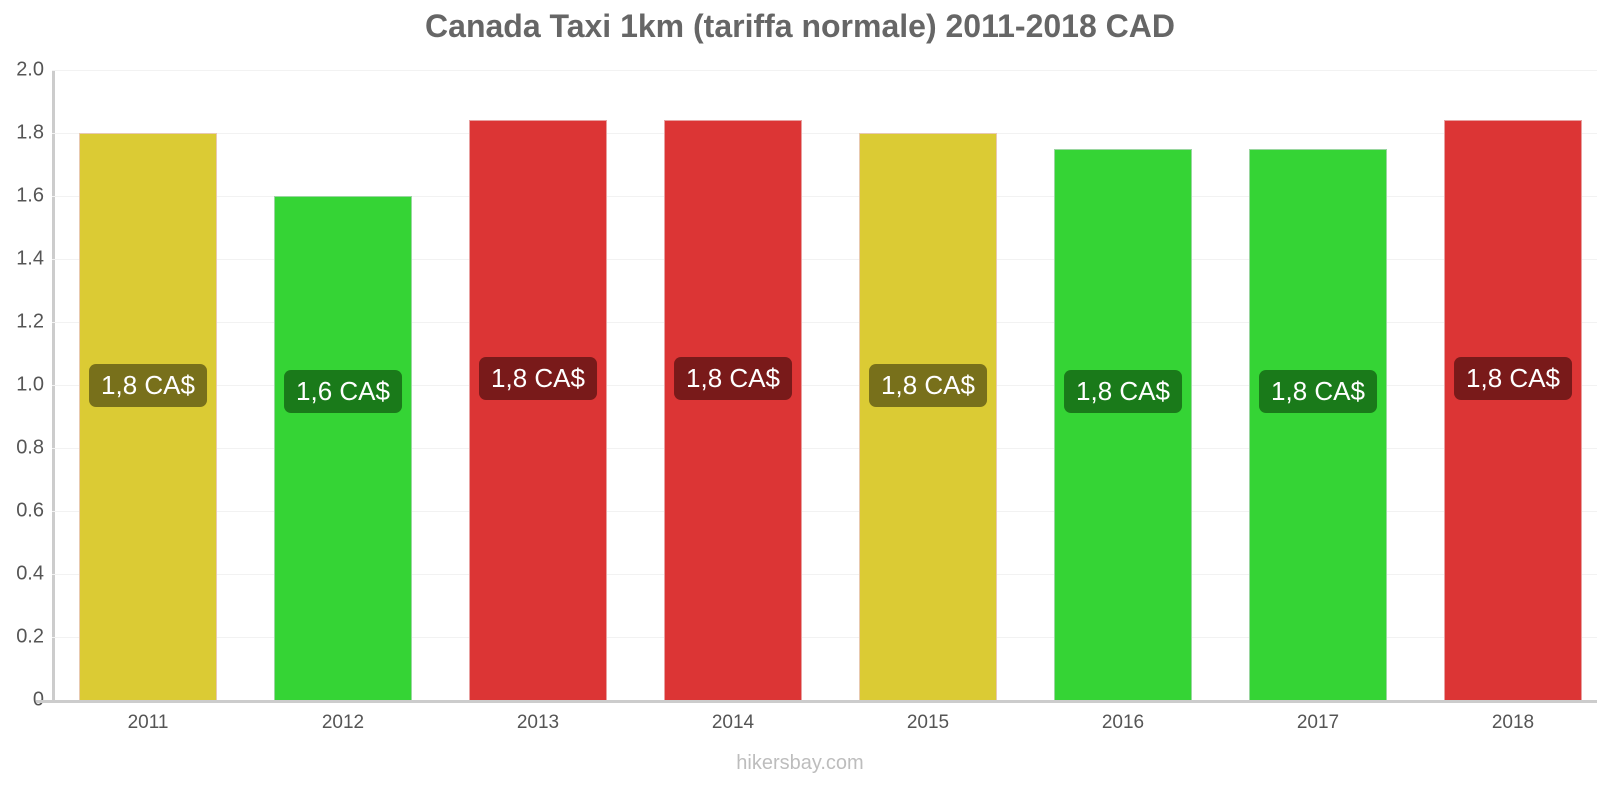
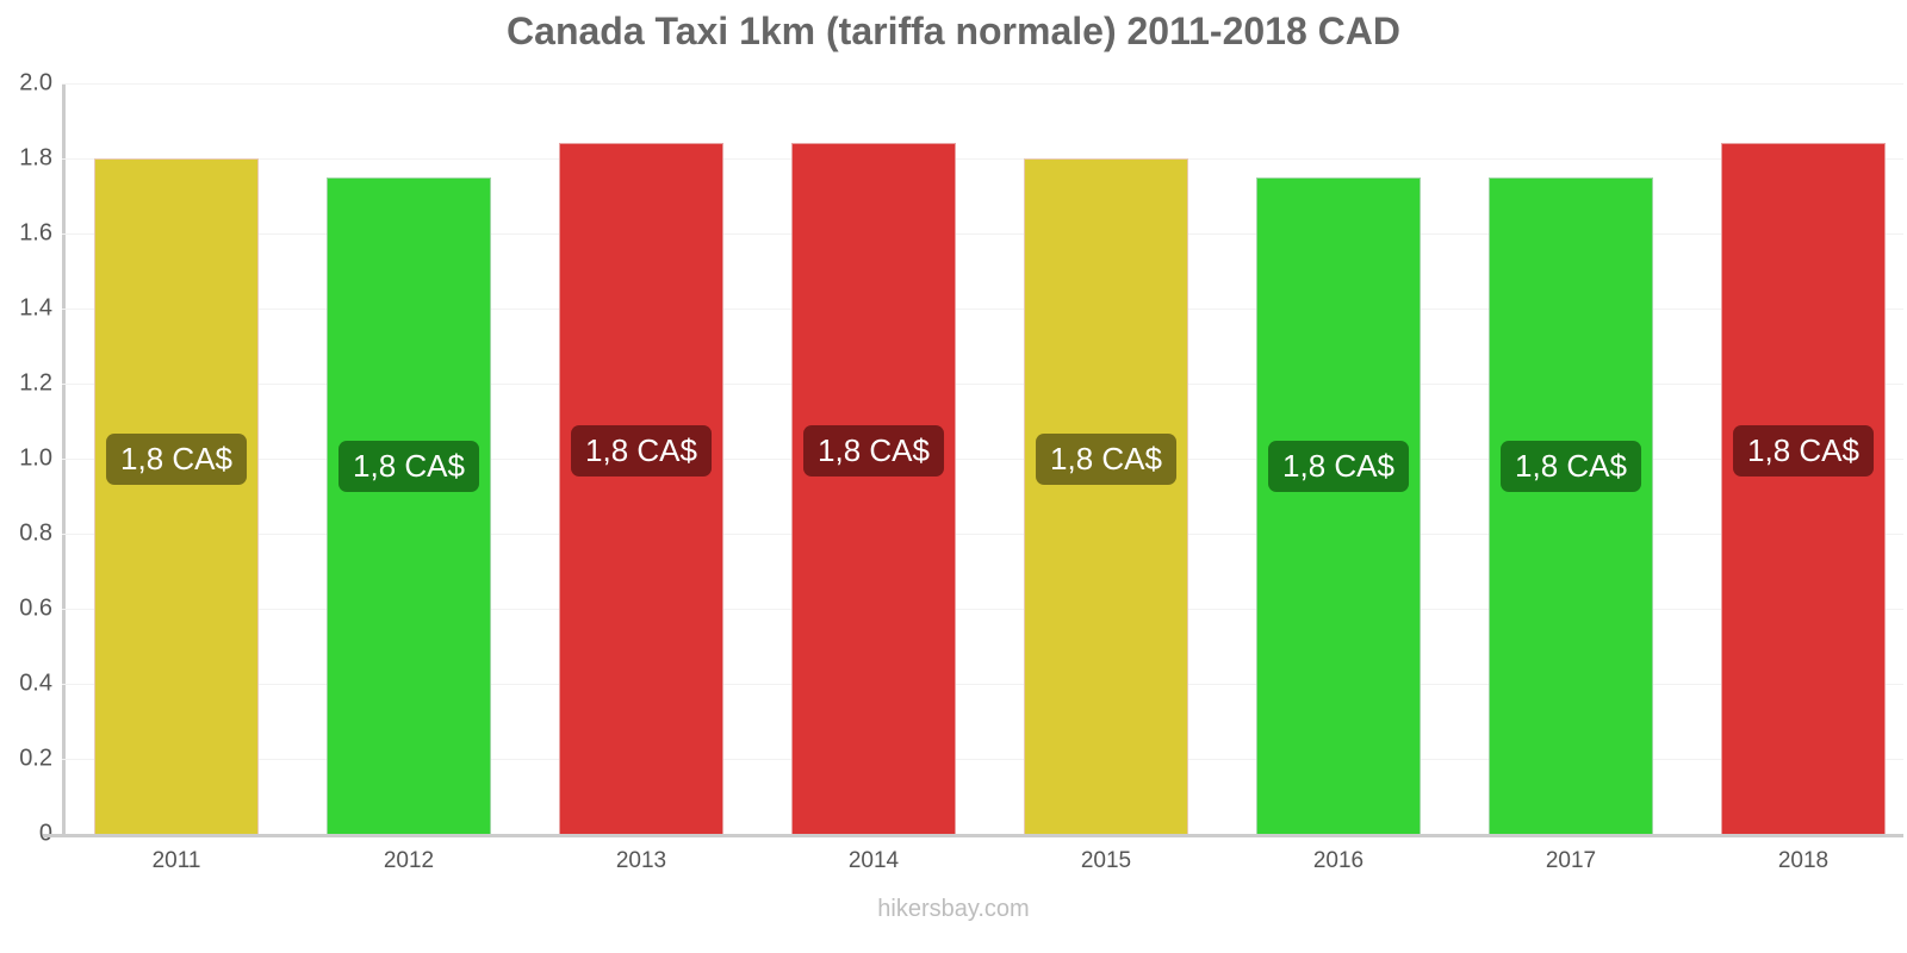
2012: 1,6 -> 1,8
